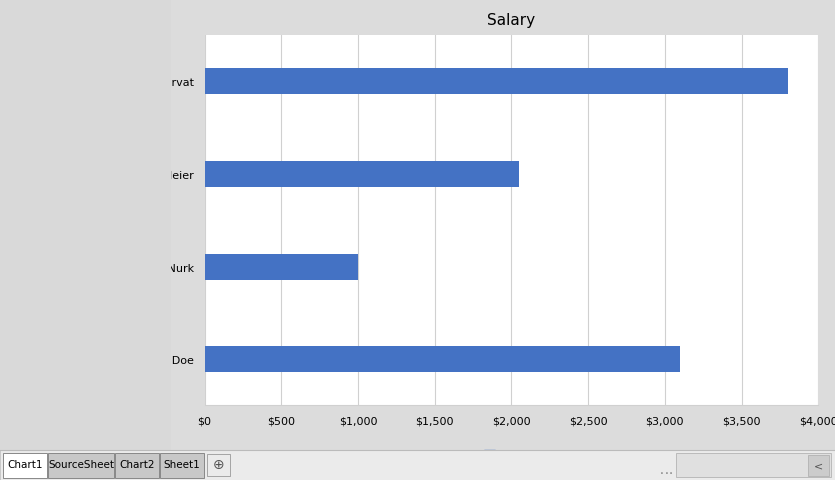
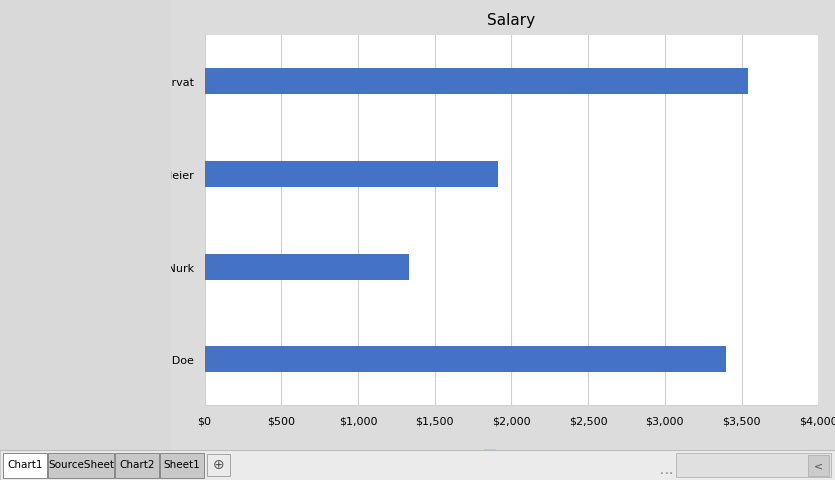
Ivan Horvat: $3,800 -> $3,540
Hans Meier: $2,050 -> $1,910
Fred Nurk: $1,000 -> $1,330
John Doe: $3,100 -> $3,400
